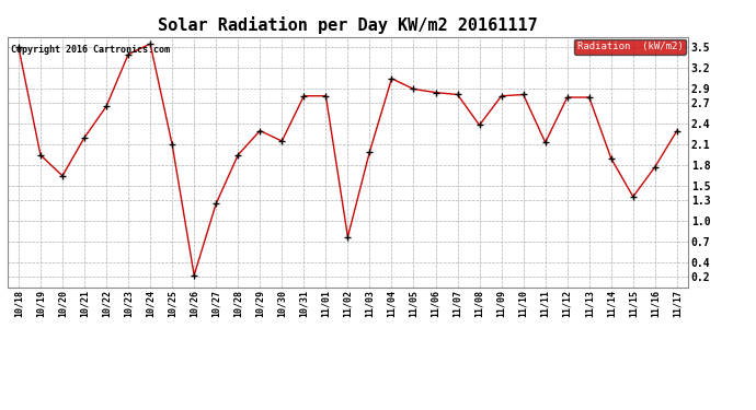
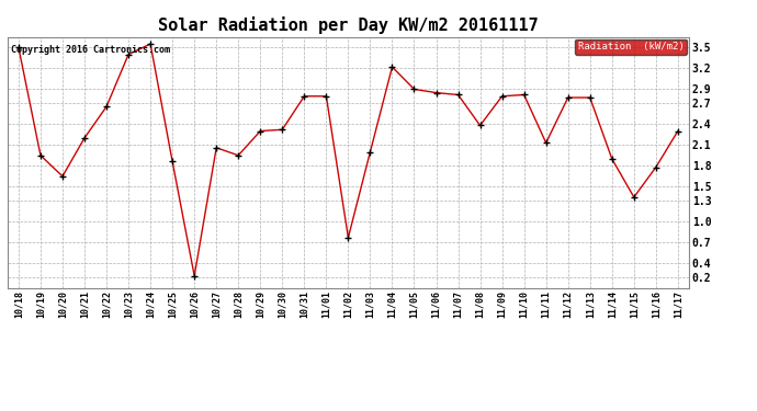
10/25: 2.10 -> 1.86
10/27: 1.25 -> 2.06
10/30: 2.15 -> 2.32
11/04: 3.05 -> 3.22
